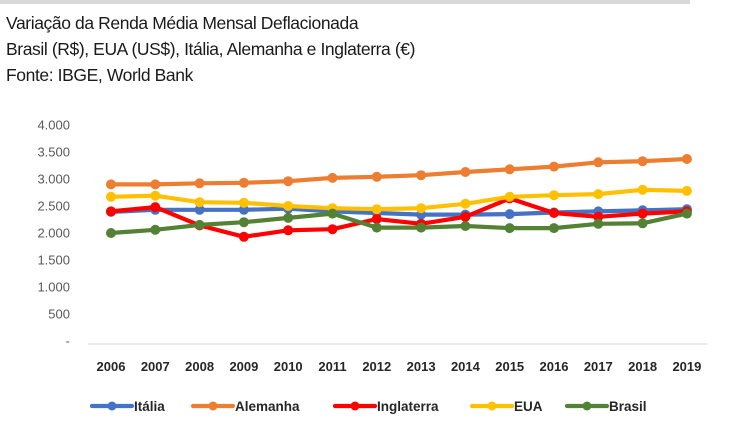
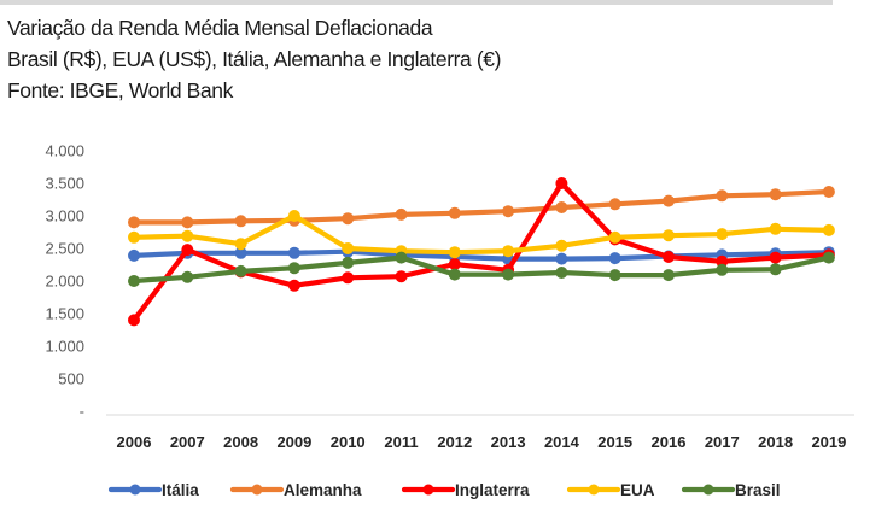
Inglaterra/2006: 2400 -> 1400
EUA/2009: 2600 -> 3000
Inglaterra/2014: 2300 -> 3500
